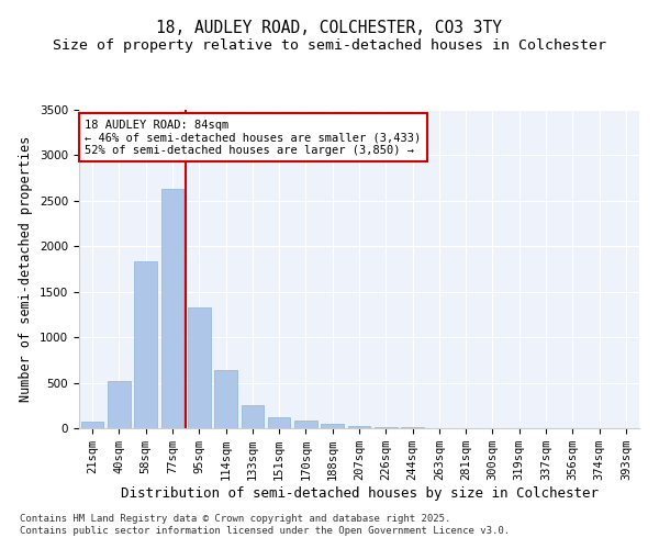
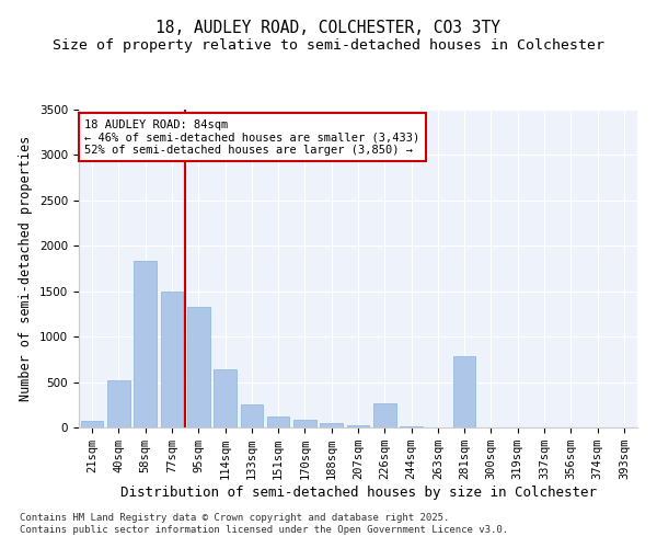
77sqm: 2630 -> 1500
226sqm: 20 -> 260
281sqm: 0 -> 780
